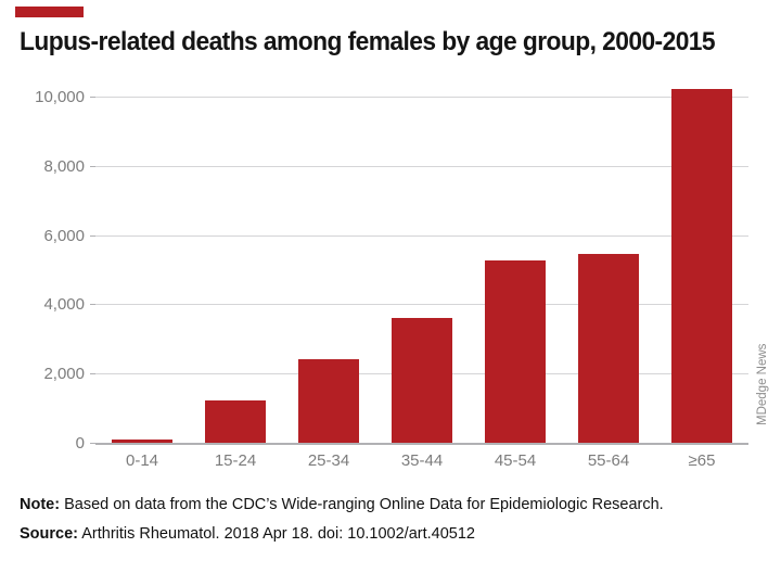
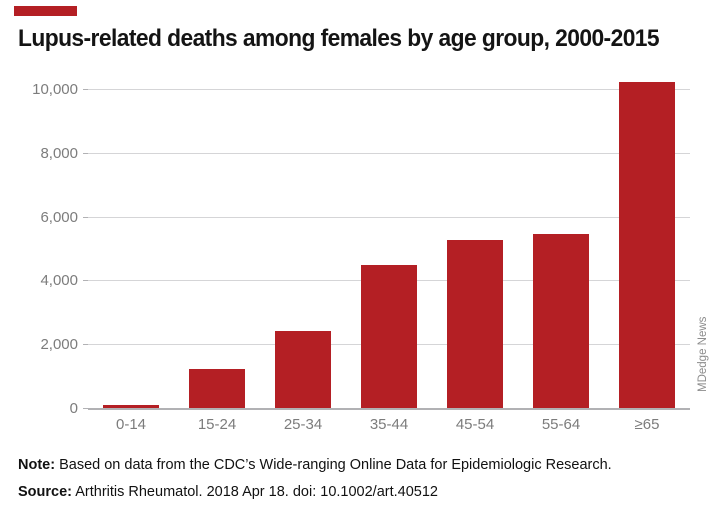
35-44: 3600 -> 4500
